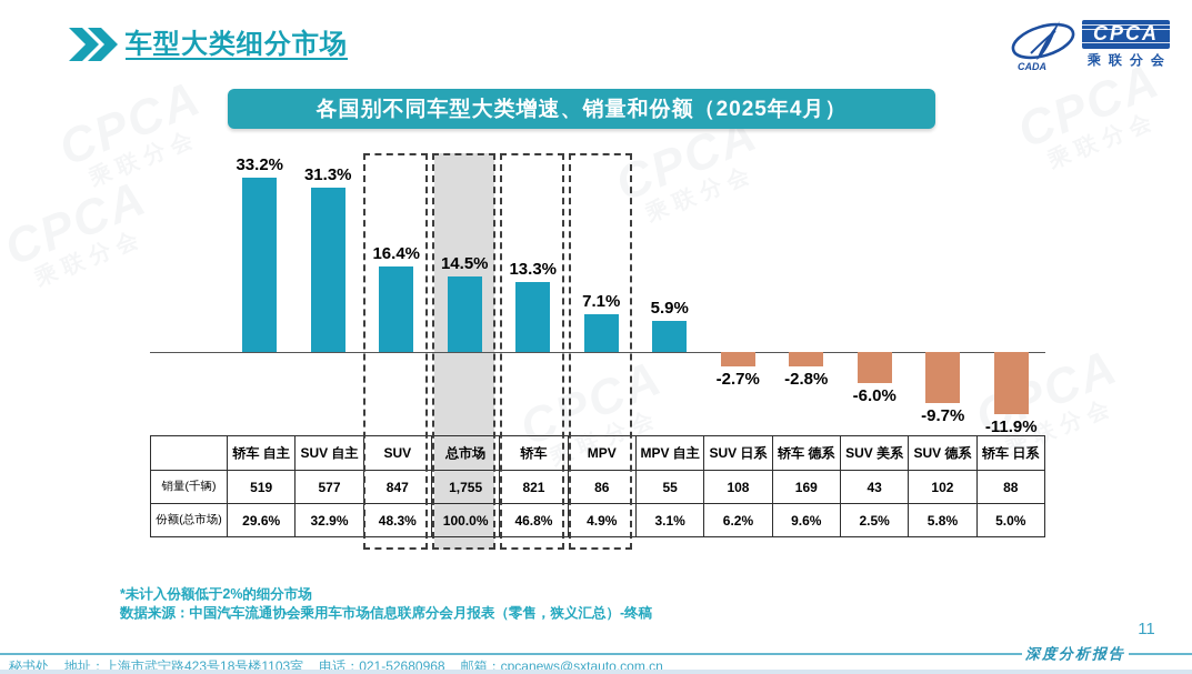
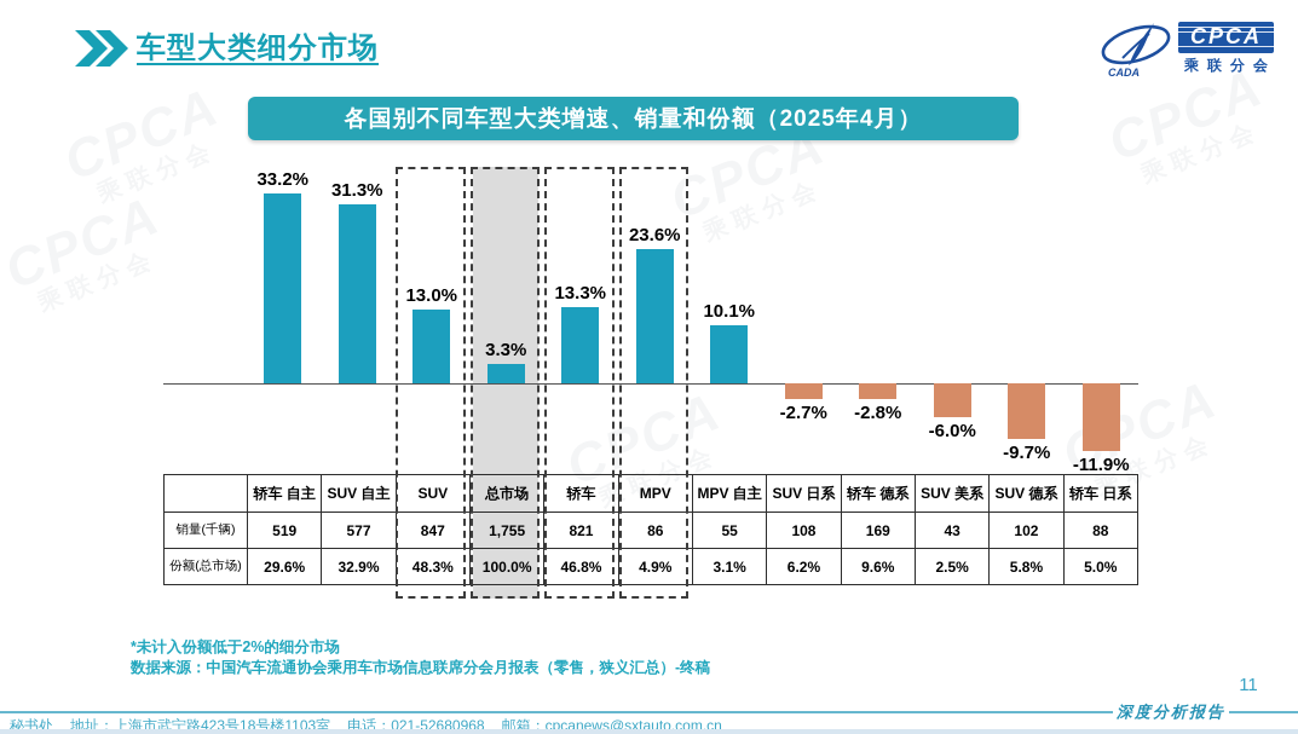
SUV: 16.4% -> 13.0%
总市场: 14.5% -> 3.3%
MPV: 7.1% -> 23.6%
MPV 自主: 5.9% -> 10.1%
